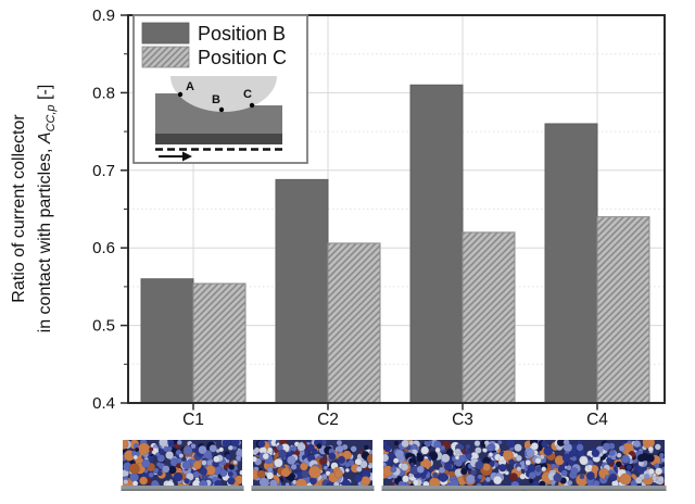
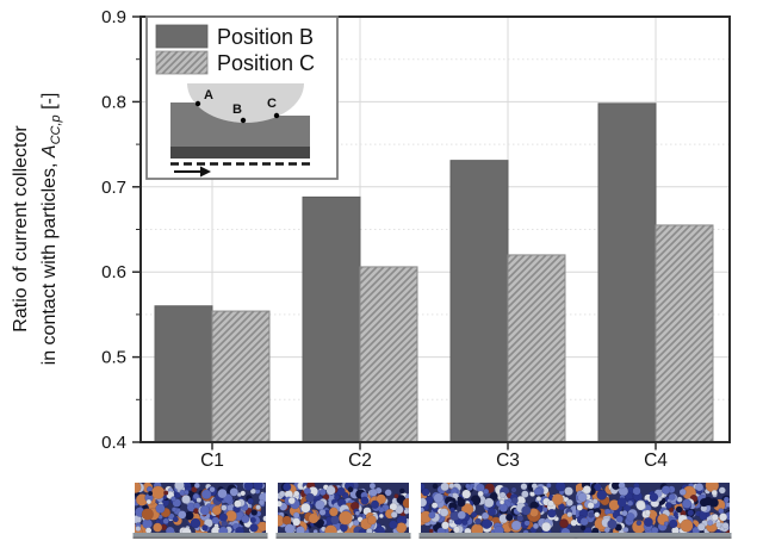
Position B/C3: 0.81 -> 0.73
Position B/C4: 0.76 -> 0.80
Position C/C4: 0.64 -> 0.66
